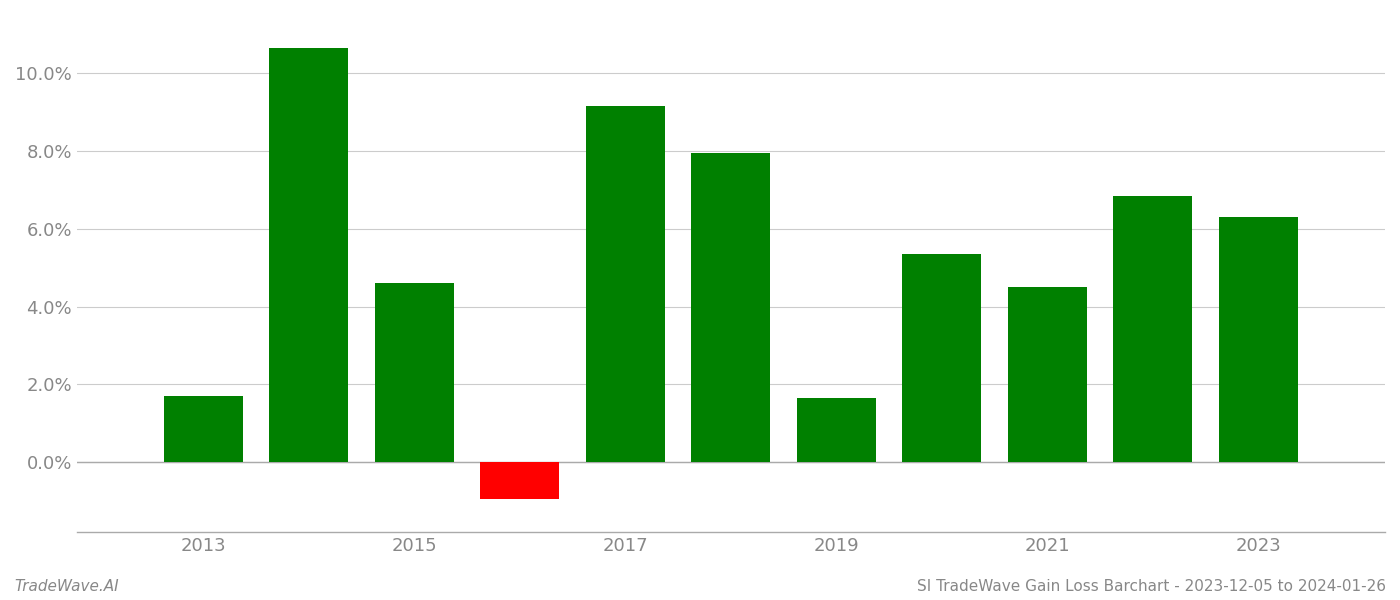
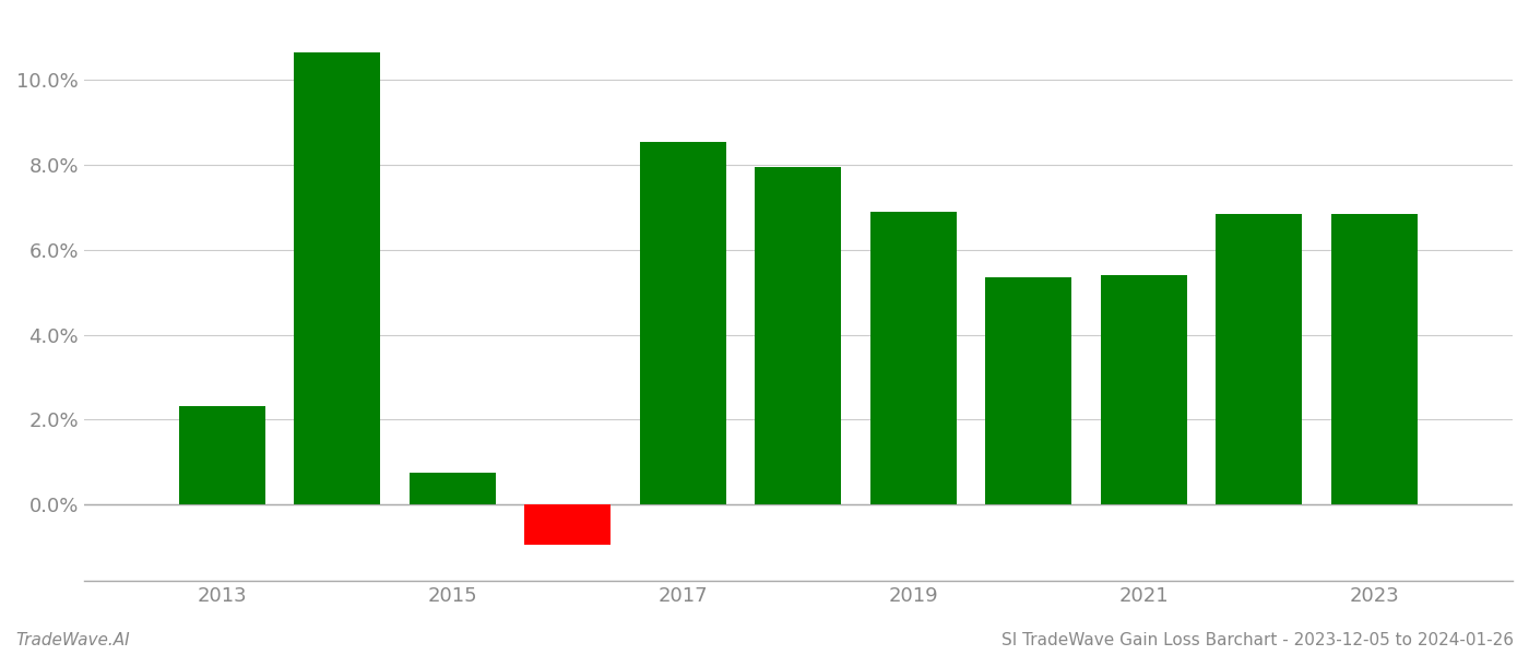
2013: 1.70% -> 2.33%
2015: 4.60% -> 0.75%
2017: 9.15% -> 8.55%
2019: 1.65% -> 6.90%
2021: 4.50% -> 5.40%
2023: 6.30% -> 6.85%
